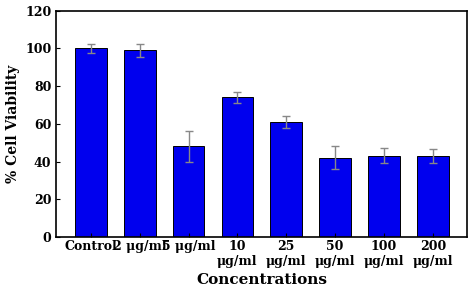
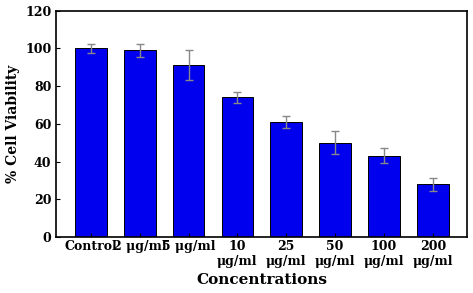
5 μg/ml: 48 -> 91
50 μg/ml: 42 -> 50
200 μg/ml: 43 -> 28
